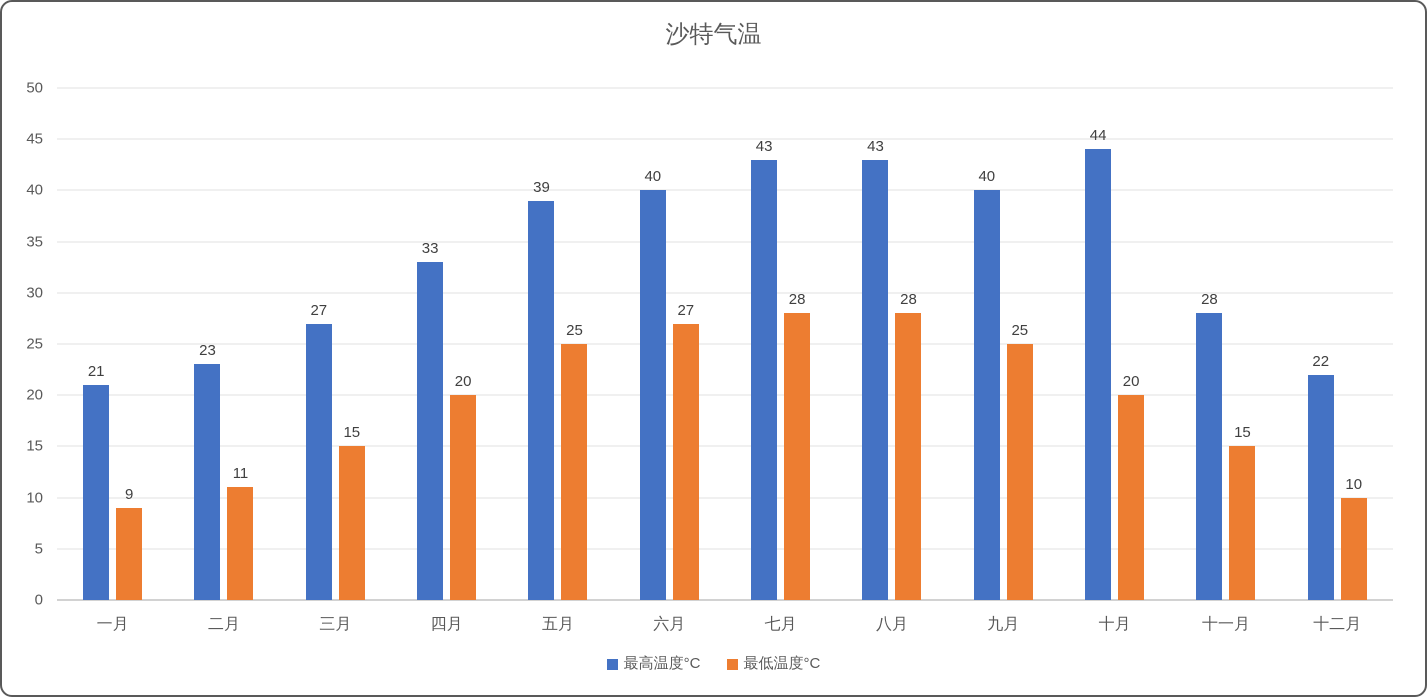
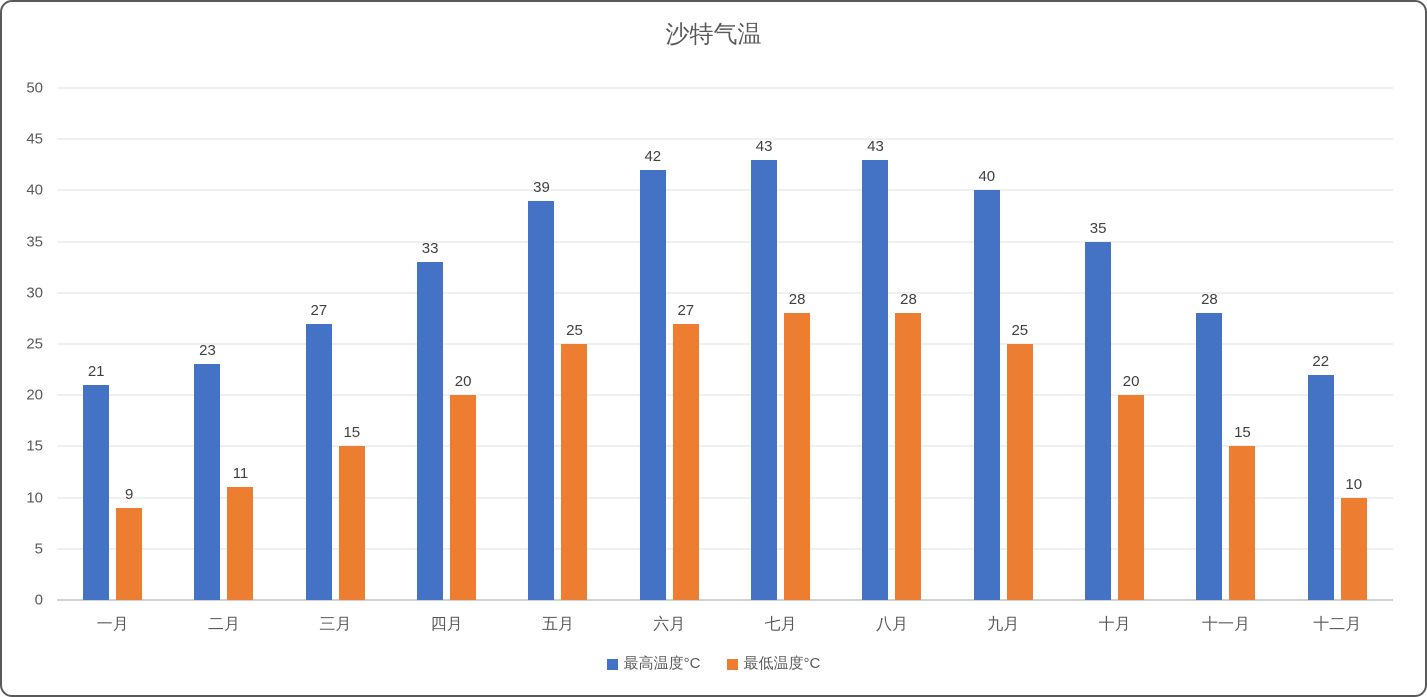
最高温度°C/六月: 40 -> 42
最高温度°C/十月: 44 -> 35
